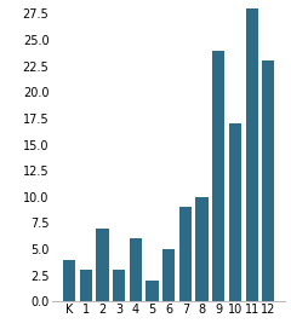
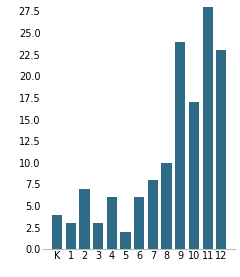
6: 5 -> 6
7: 9 -> 8
